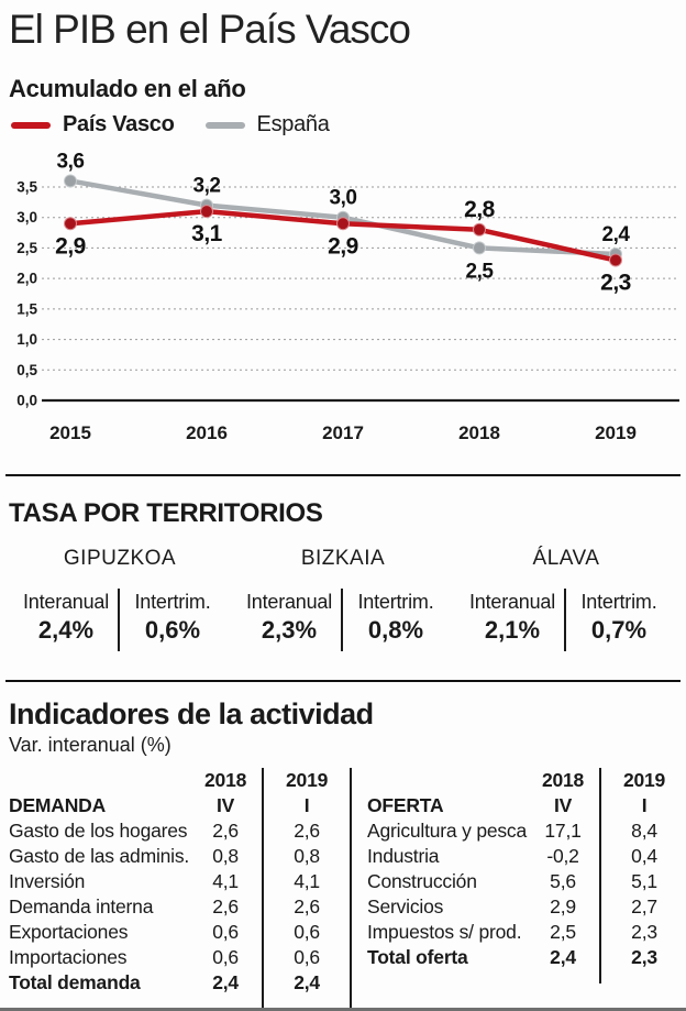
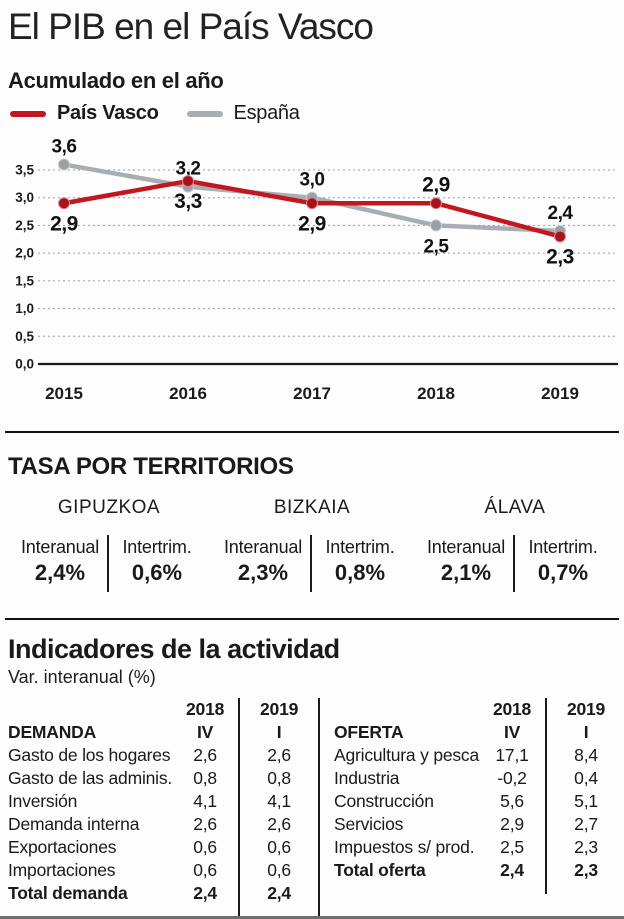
País Vasco/2016: 3,1 -> 3,3
País Vasco/2018: 2,8 -> 2,9
